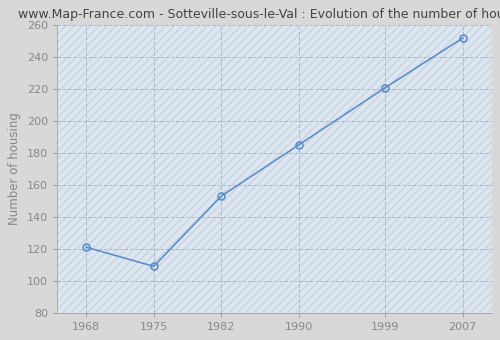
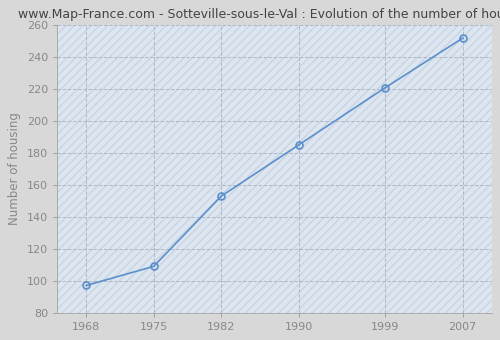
1968: 121 -> 97
